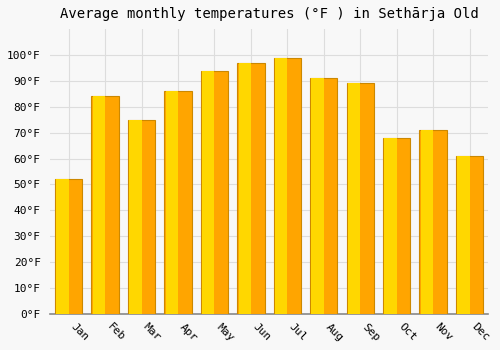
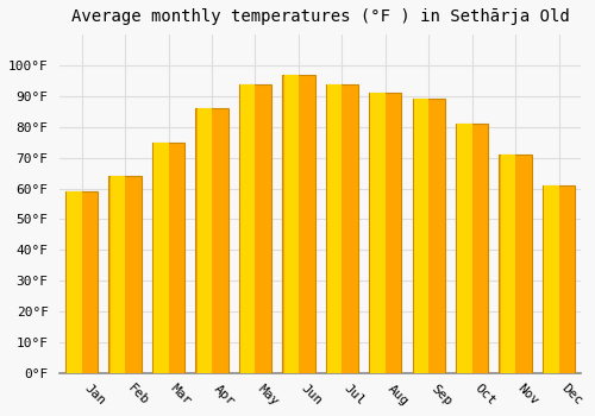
Jan: 52°F -> 59°F
Feb: 84°F -> 64°F
Jul: 99°F -> 94°F
Oct: 68°F -> 81°F
